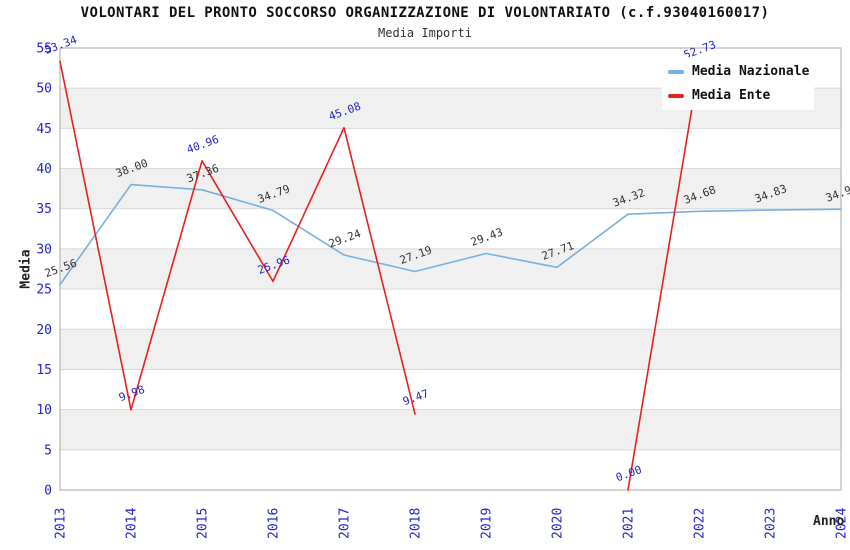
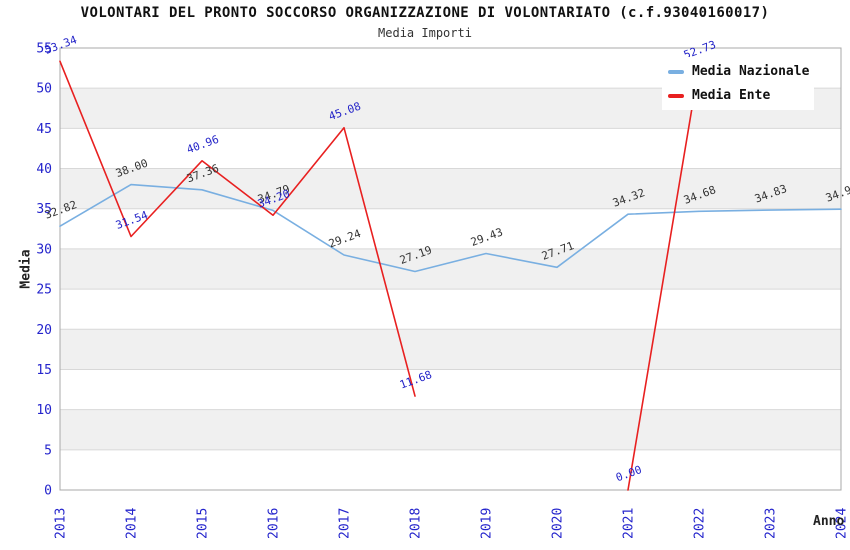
Media Nazionale/2013: 25.56 -> 32.82
Media Ente/2014: 9.98 -> 31.54
Media Ente/2016: 25.96 -> 34.20
Media Ente/2018: 9.47 -> 11.68
